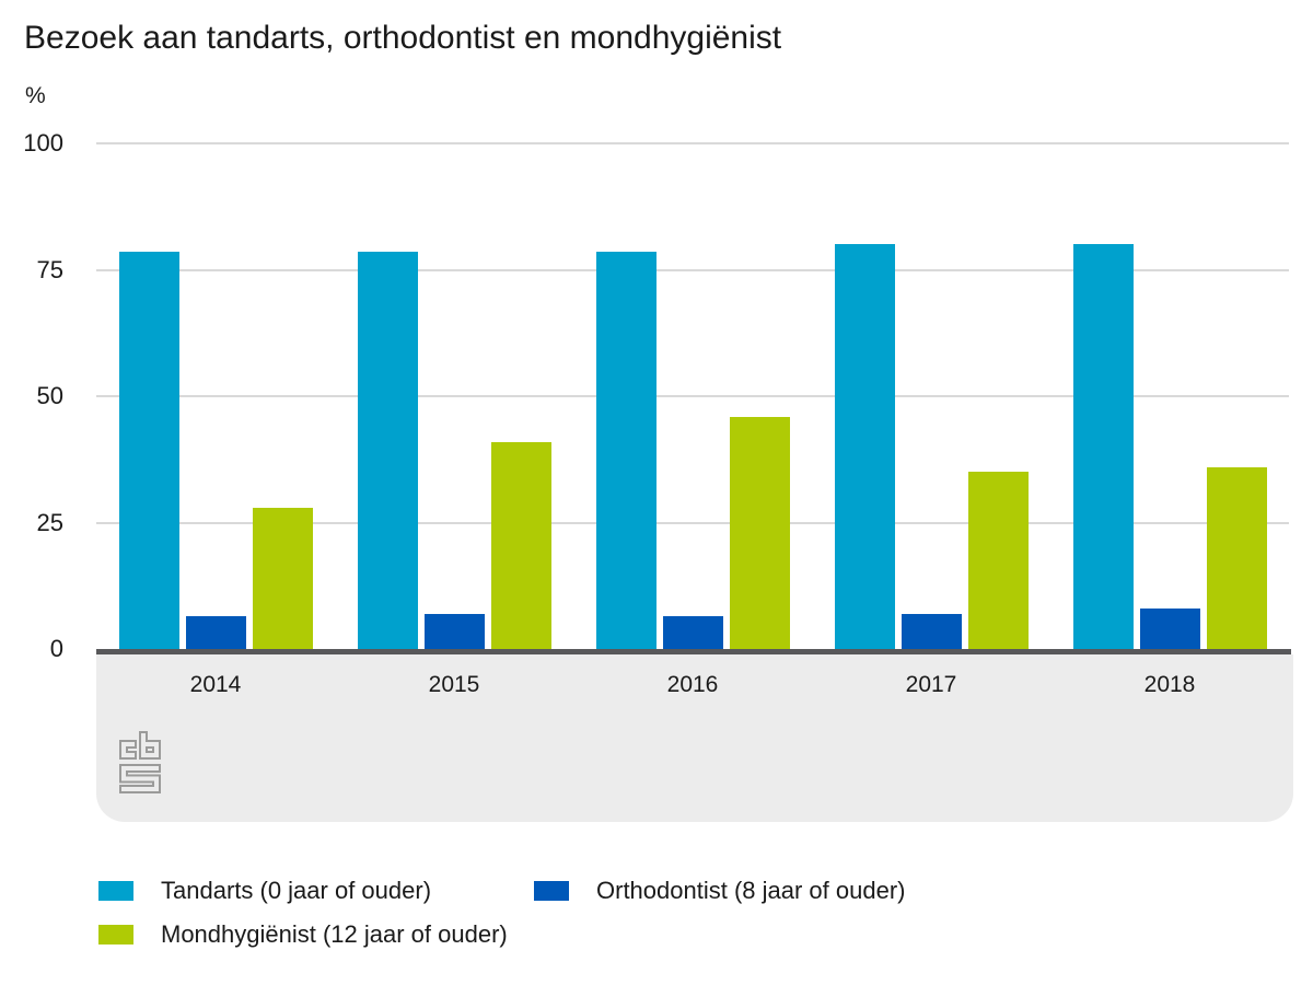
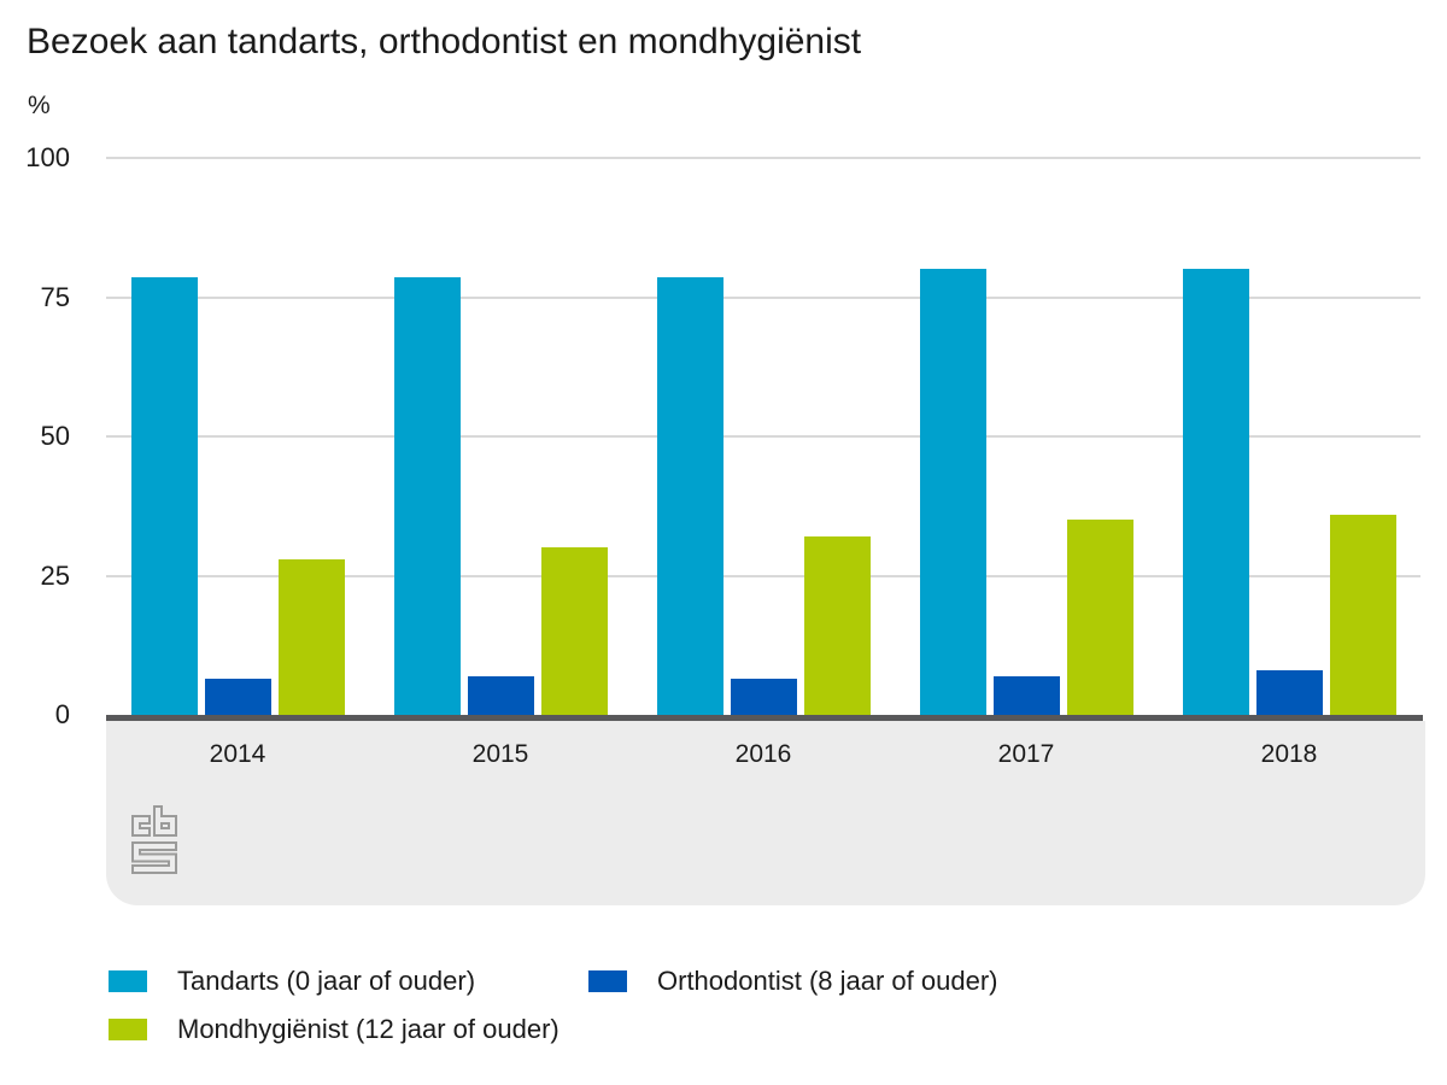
Mondhygiënist (12 jaar of ouder)/2015: 41 -> 30
Mondhygiënist (12 jaar of ouder)/2016: 46 -> 32
